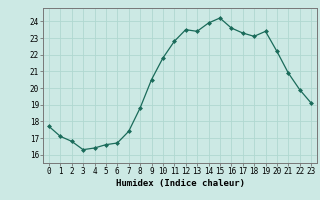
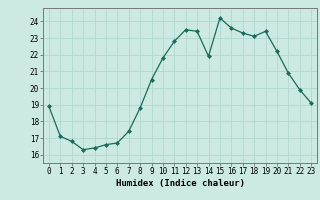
0: 17.7 -> 18.9
14: 23.9 -> 21.9
